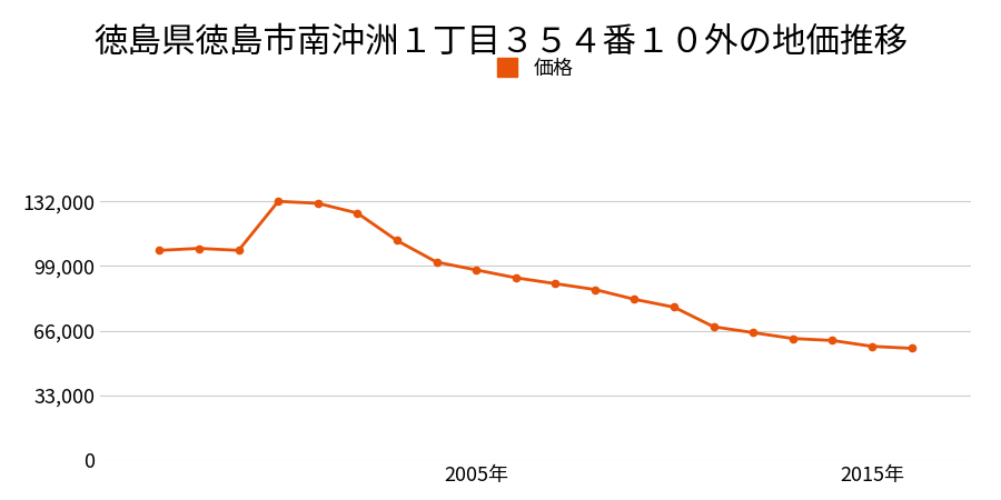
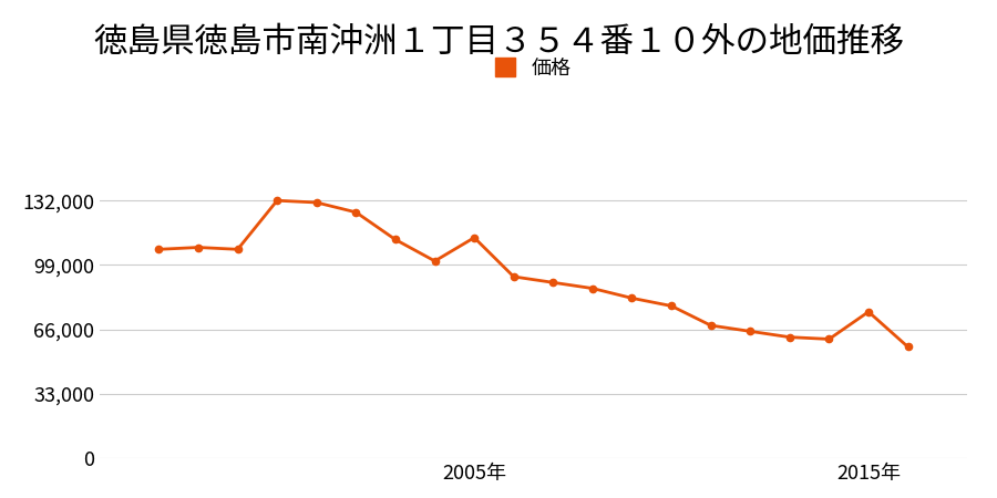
2005年: 97,000 -> 113,000
2015年: 58,000 -> 75,000
